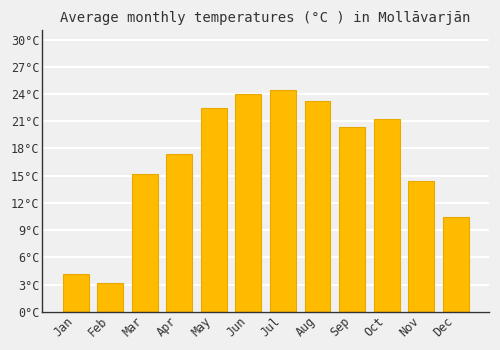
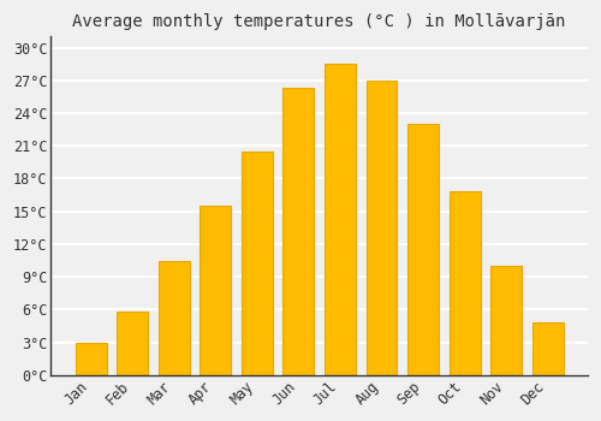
Jan: 4.2°C -> 3.0°C
Feb: 3.2°C -> 5.8°C
Mar: 15.2°C -> 10.5°C
Apr: 17.4°C -> 15.5°C
May: 22.4°C -> 20.5°C
Jun: 24.0°C -> 26.3°C
Jul: 24.4°C -> 28.5°C
Aug: 23.2°C -> 27.0°C
Sep: 20.4°C -> 23.0°C
Oct: 21.2°C -> 16.8°C
Nov: 14.4°C -> 10.0°C
Dec: 10.4°C -> 4.8°C
